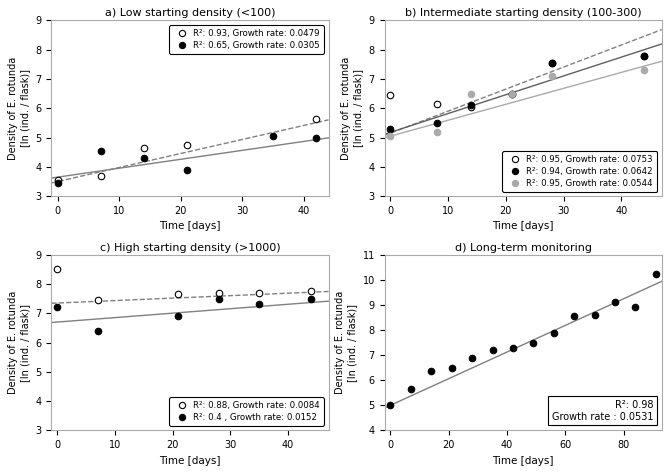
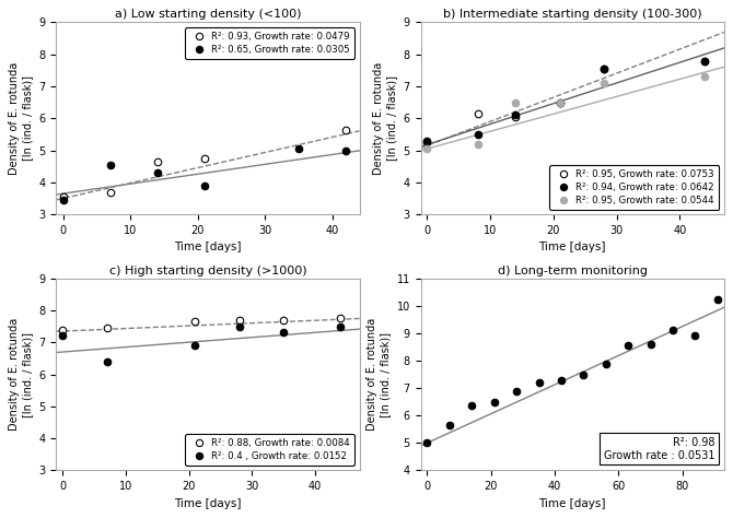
b) Intermediate starting density (100-300)/R²: 0.95, Growth rate: 0.0753/0: 6.45 -> 5.25
c) High starting density (>1000)/R²: 0.88, Growth rate: 0.0084/0: 8.50 -> 7.40
